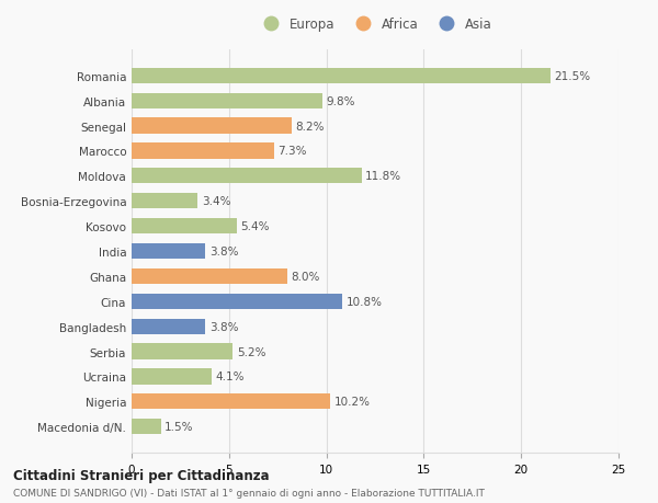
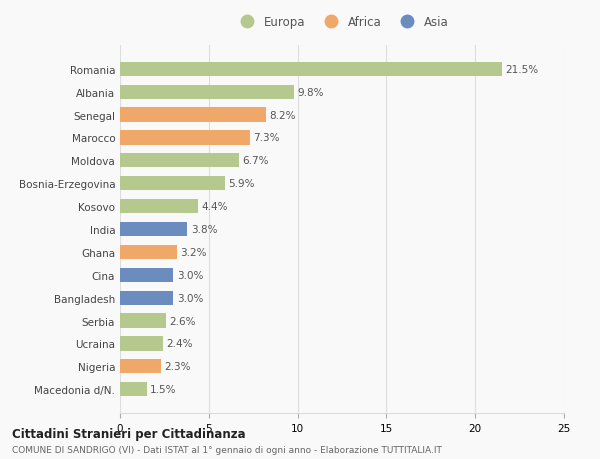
Moldova: 11.8% -> 6.7%
Bosnia-Erzegovina: 3.4% -> 5.9%
Kosovo: 5.4% -> 4.4%
Ghana: 8.0% -> 3.2%
Cina: 10.8% -> 3.0%
Bangladesh: 3.8% -> 3.0%
Serbia: 5.2% -> 2.6%
Ucraina: 4.1% -> 2.4%
Nigeria: 10.2% -> 2.3%
